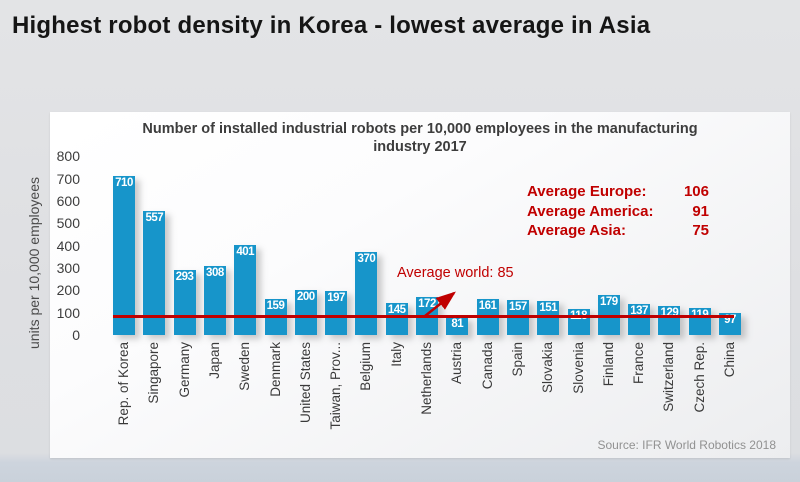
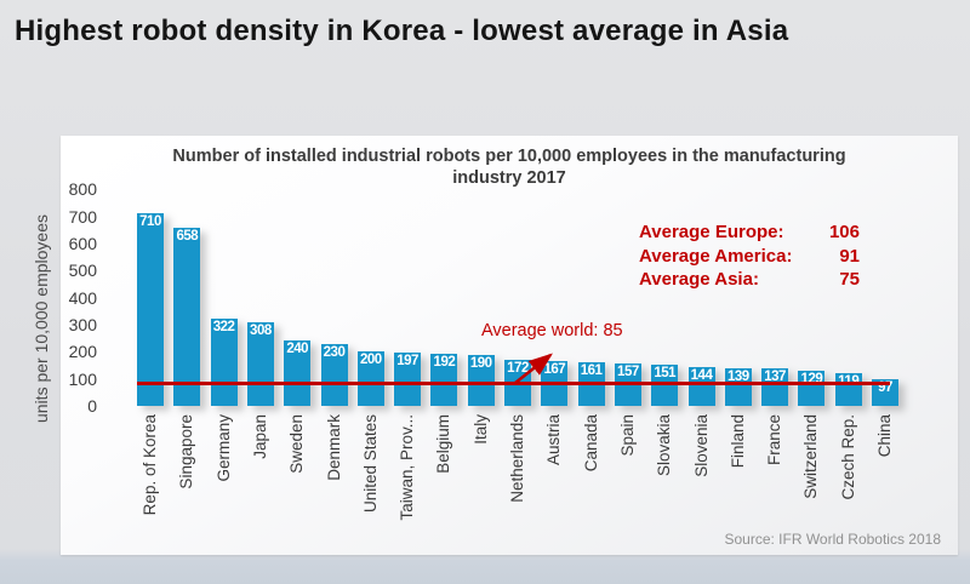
Singapore: 557 -> 658
Germany: 293 -> 322
Sweden: 401 -> 240
Denmark: 159 -> 230
Belgium: 370 -> 192
Italy: 145 -> 190
Austria: 81 -> 167
Slovenia: 118 -> 144
Finland: 179 -> 139
